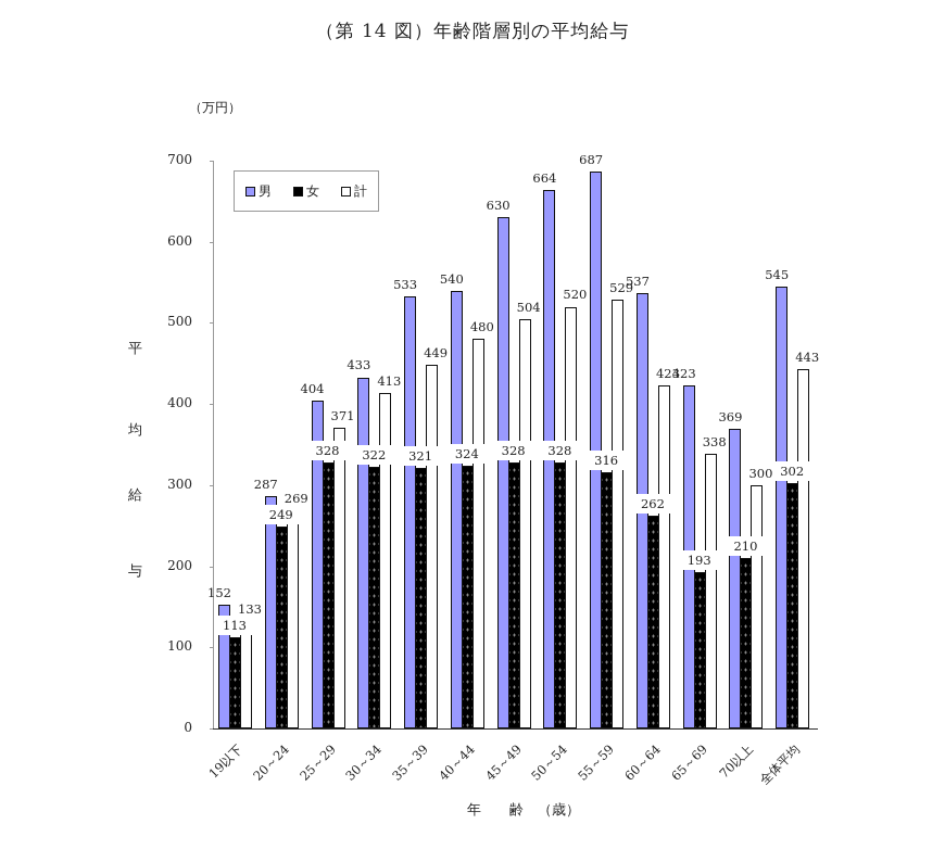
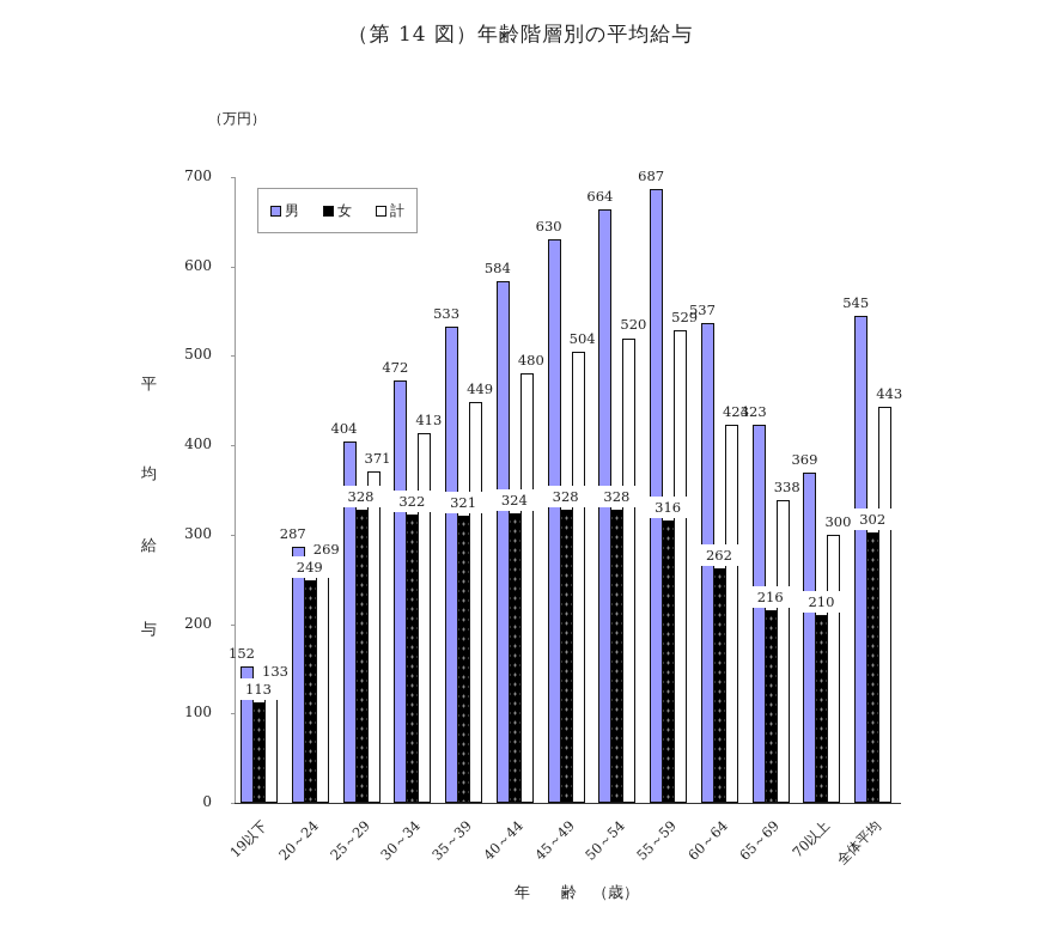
男/30～34: 433 -> 472
男/40～44: 540 -> 584
女/65～69: 193 -> 216
